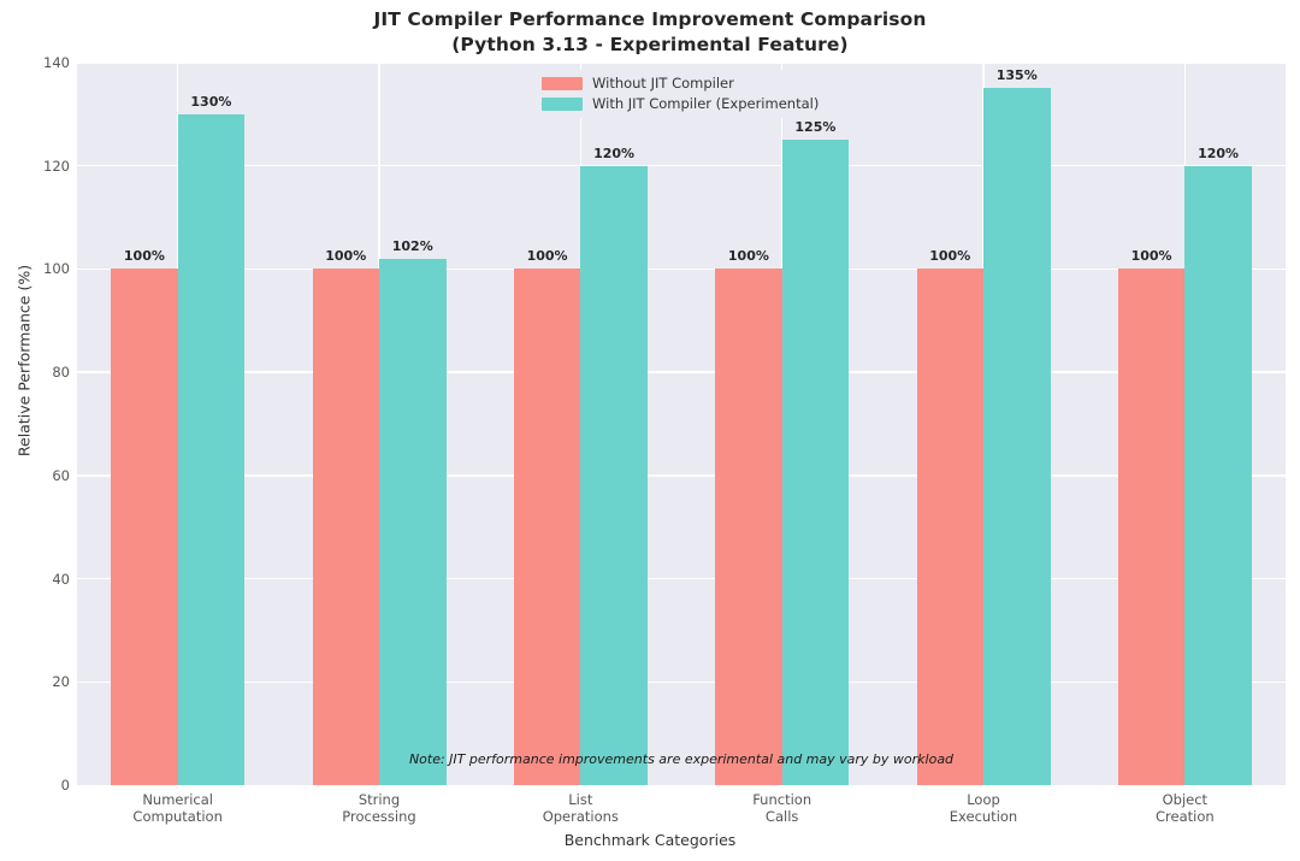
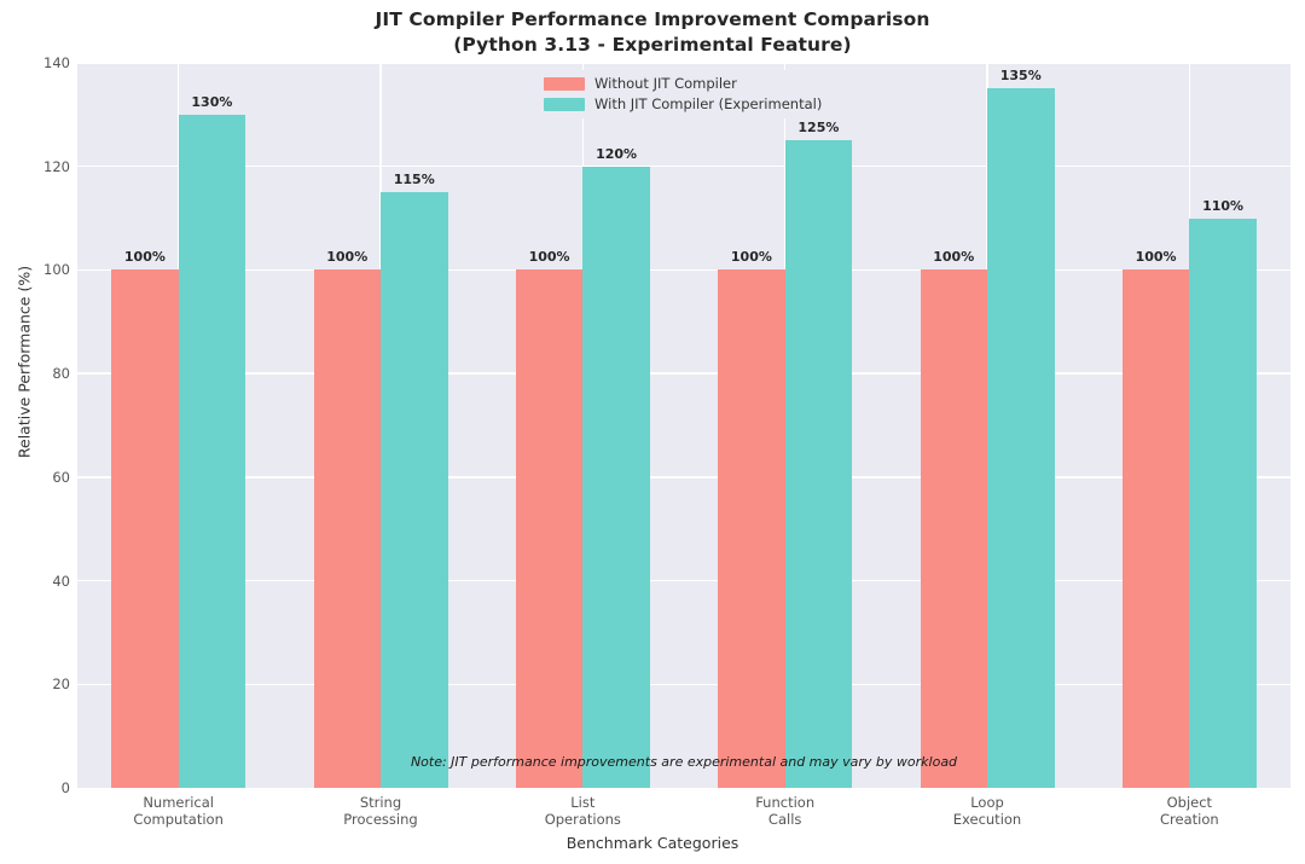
With JIT Compiler (Experimental)/String Processing: 102% -> 115%
With JIT Compiler (Experimental)/Object Creation: 120% -> 110%
